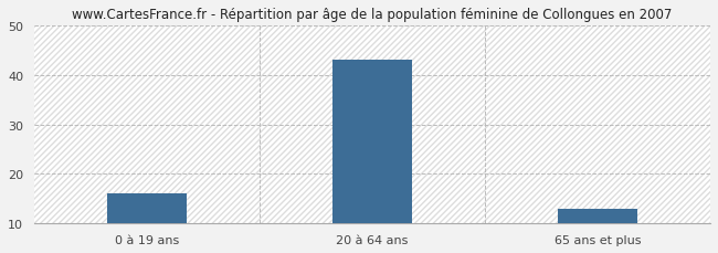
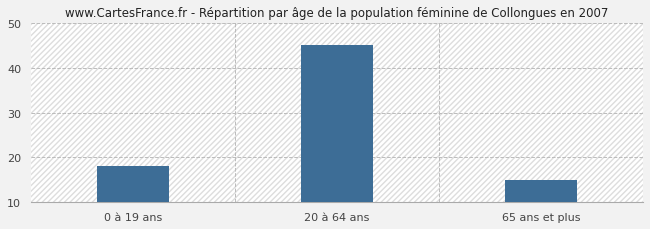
0 à 19 ans: 16 -> 18
20 à 64 ans: 43 -> 45
65 ans et plus: 13 -> 15
